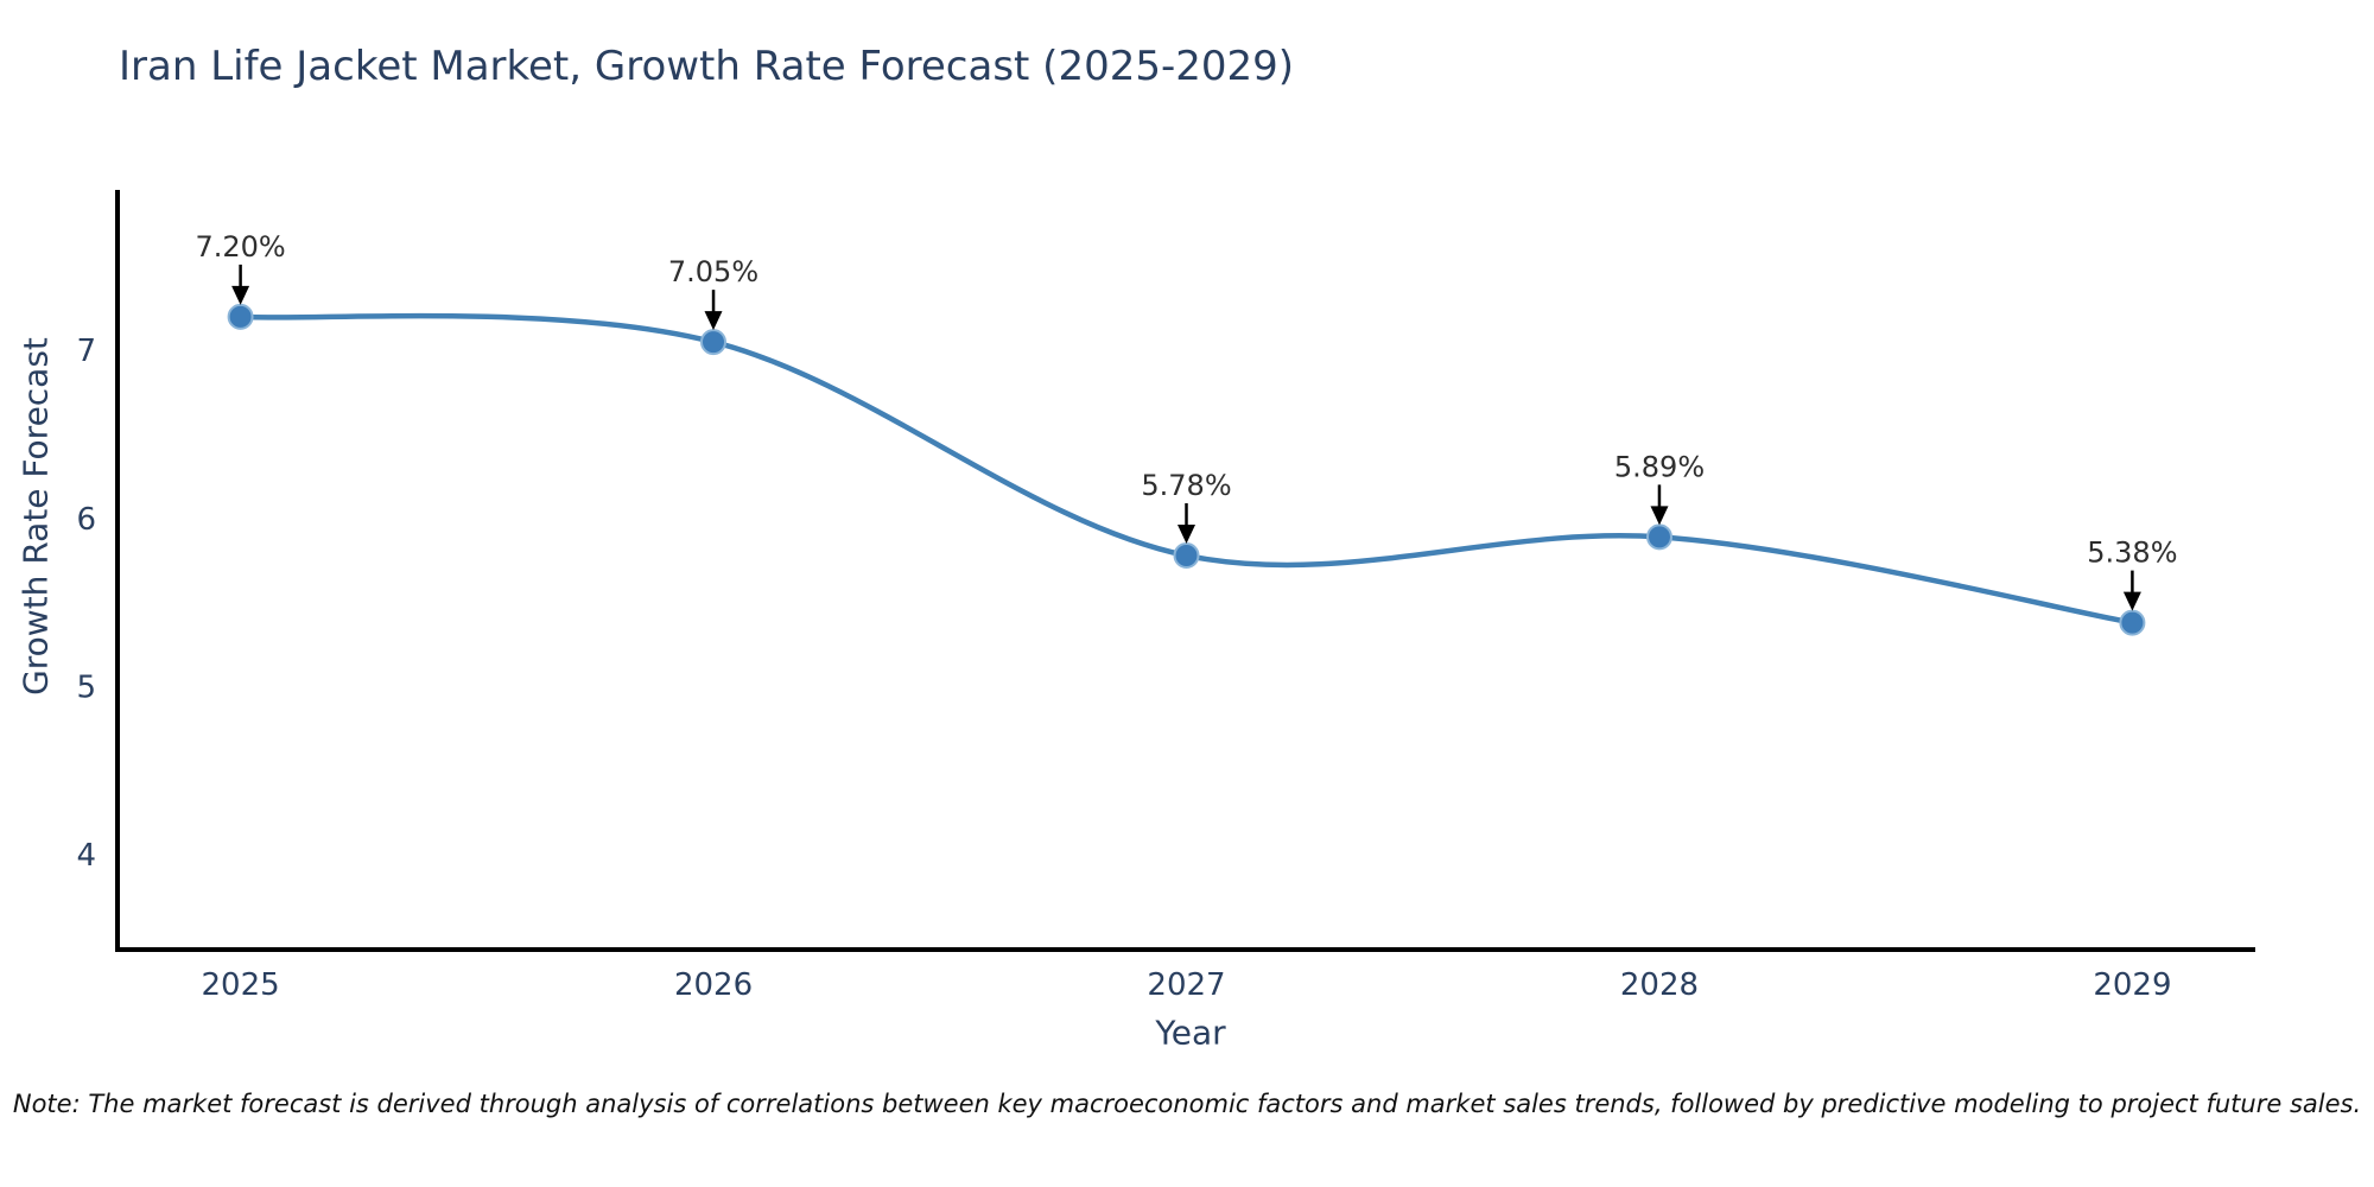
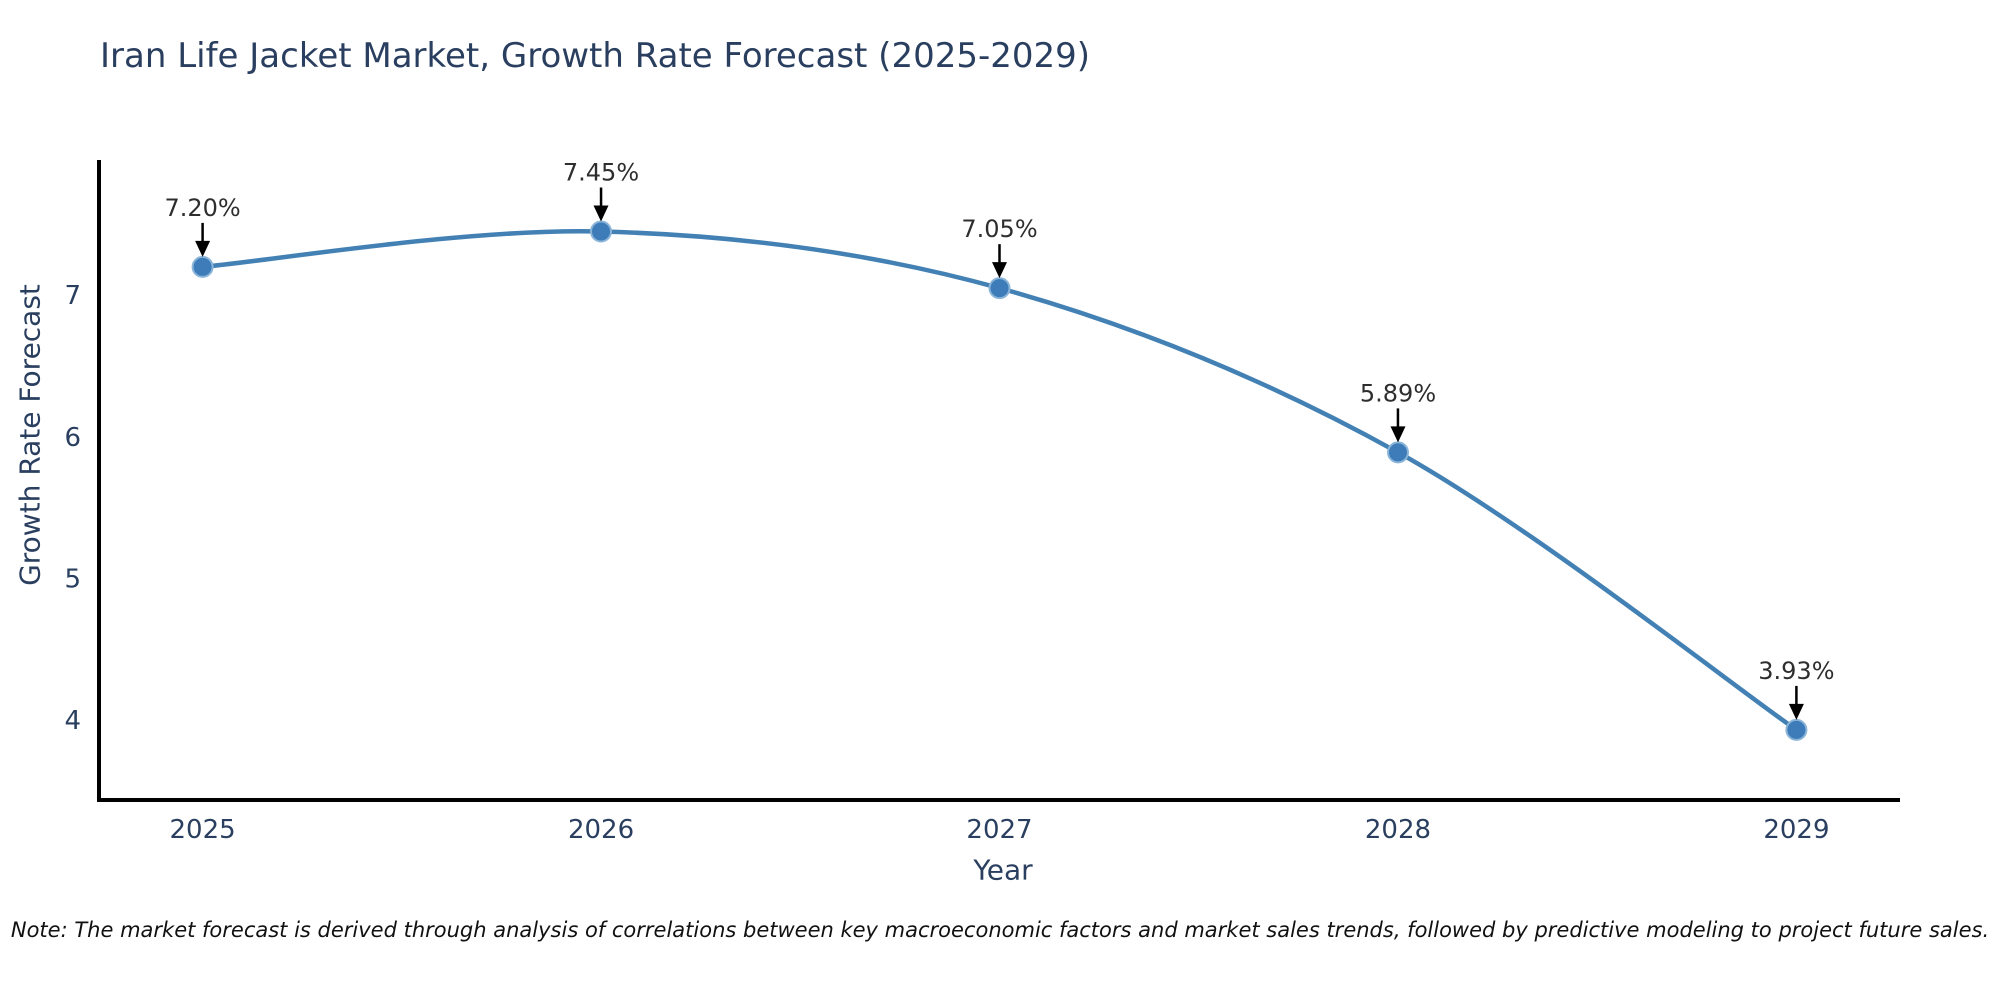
2026: 7.05% -> 7.45%
2027: 5.78% -> 7.05%
2029: 5.38% -> 3.93%
